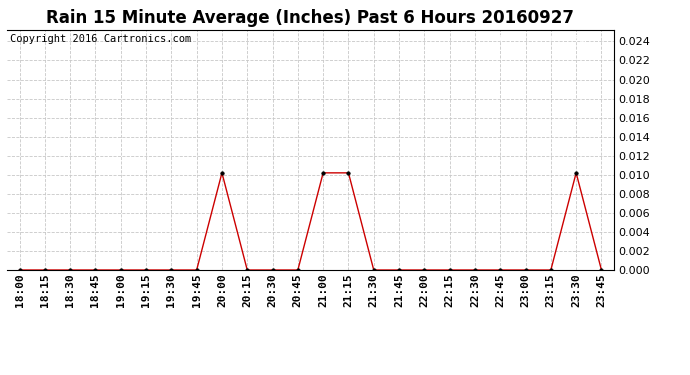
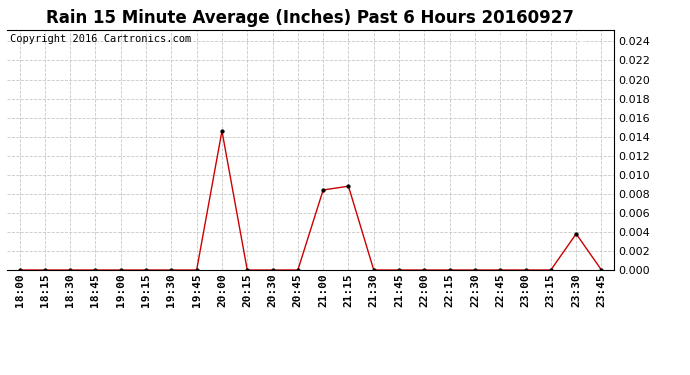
20:00: 0.0102 -> 0.0146
21:00: 0.0102 -> 0.0084
21:15: 0.0102 -> 0.0088
23:30: 0.0102 -> 0.0038
